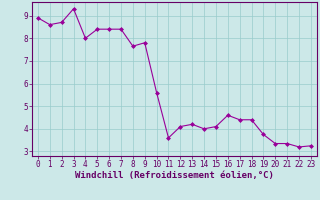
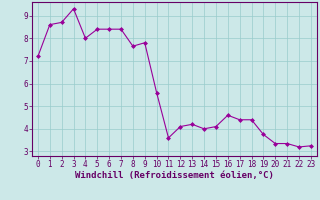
0: 8.90 -> 7.20
